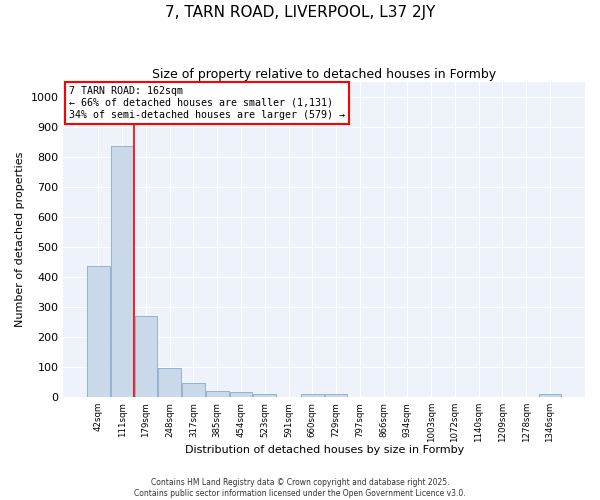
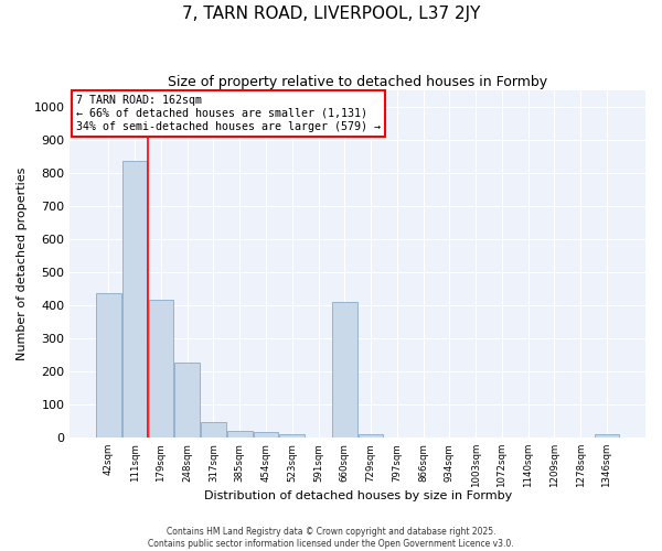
179sqm: 270 -> 415
248sqm: 95 -> 225
660sqm: 10 -> 410
